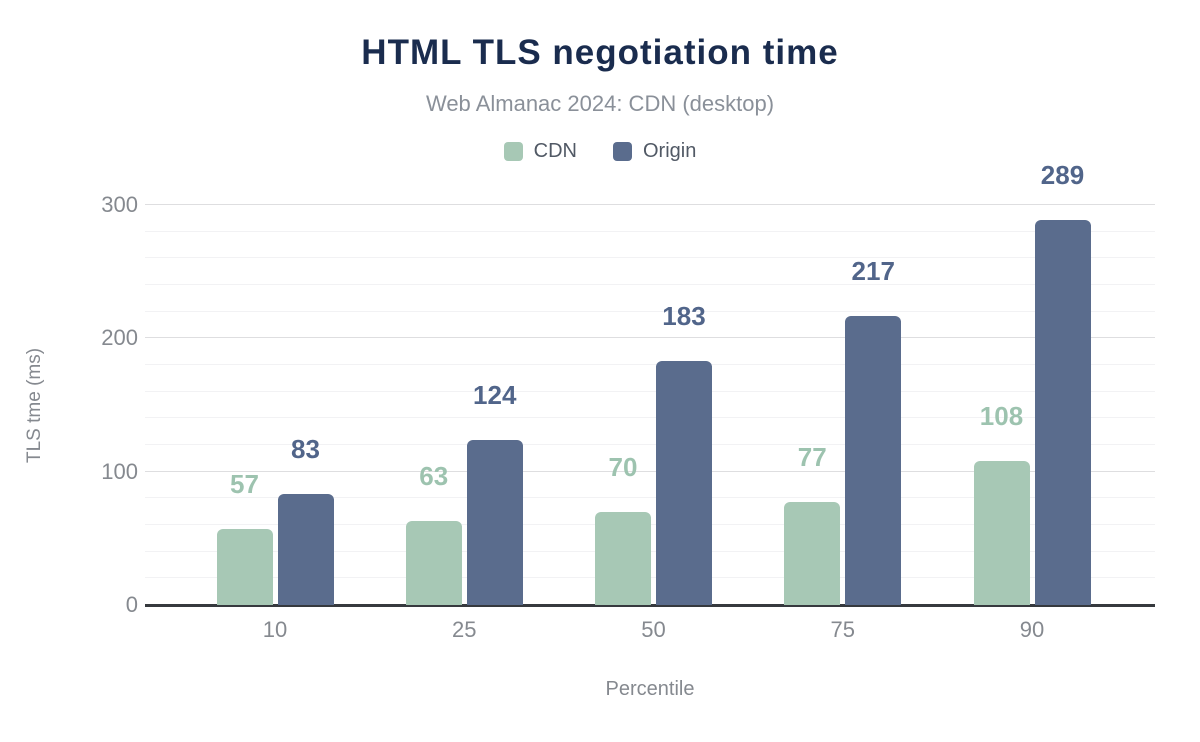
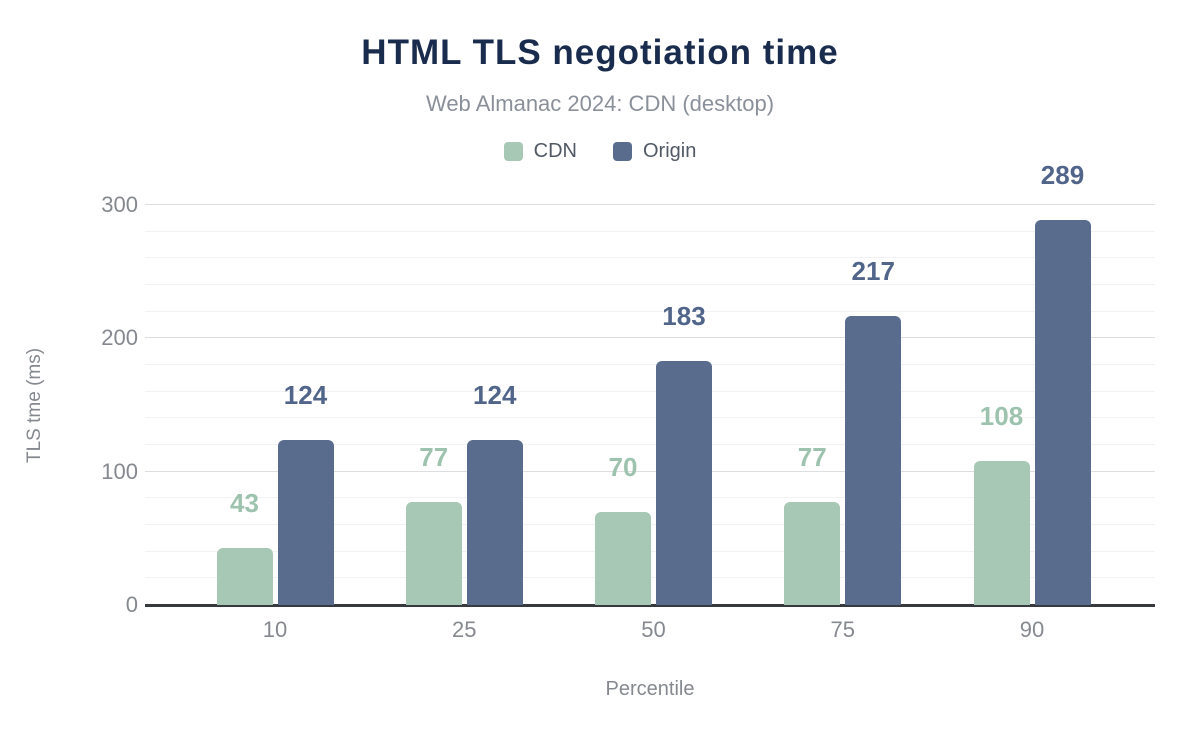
CDN/10: 57 -> 43
Origin/10: 83 -> 124
CDN/25: 63 -> 77
